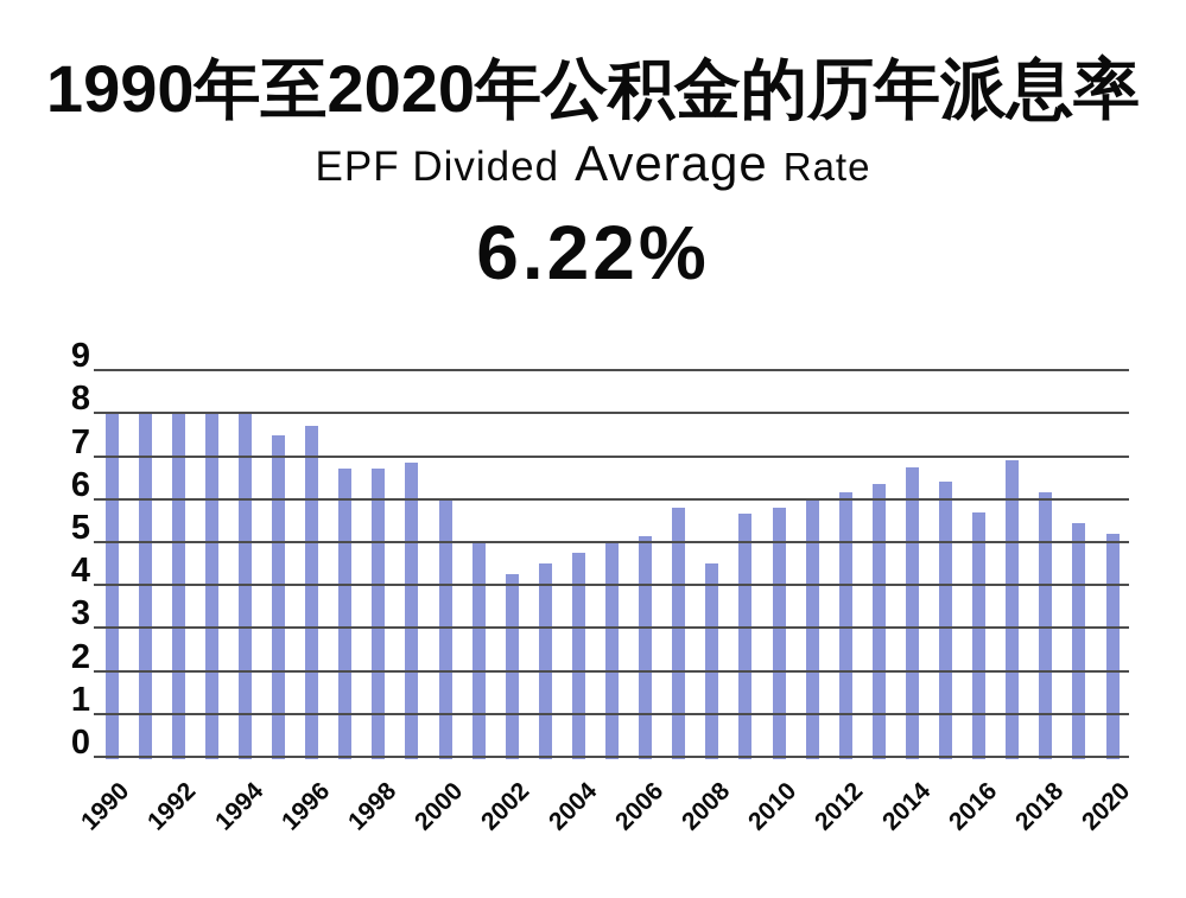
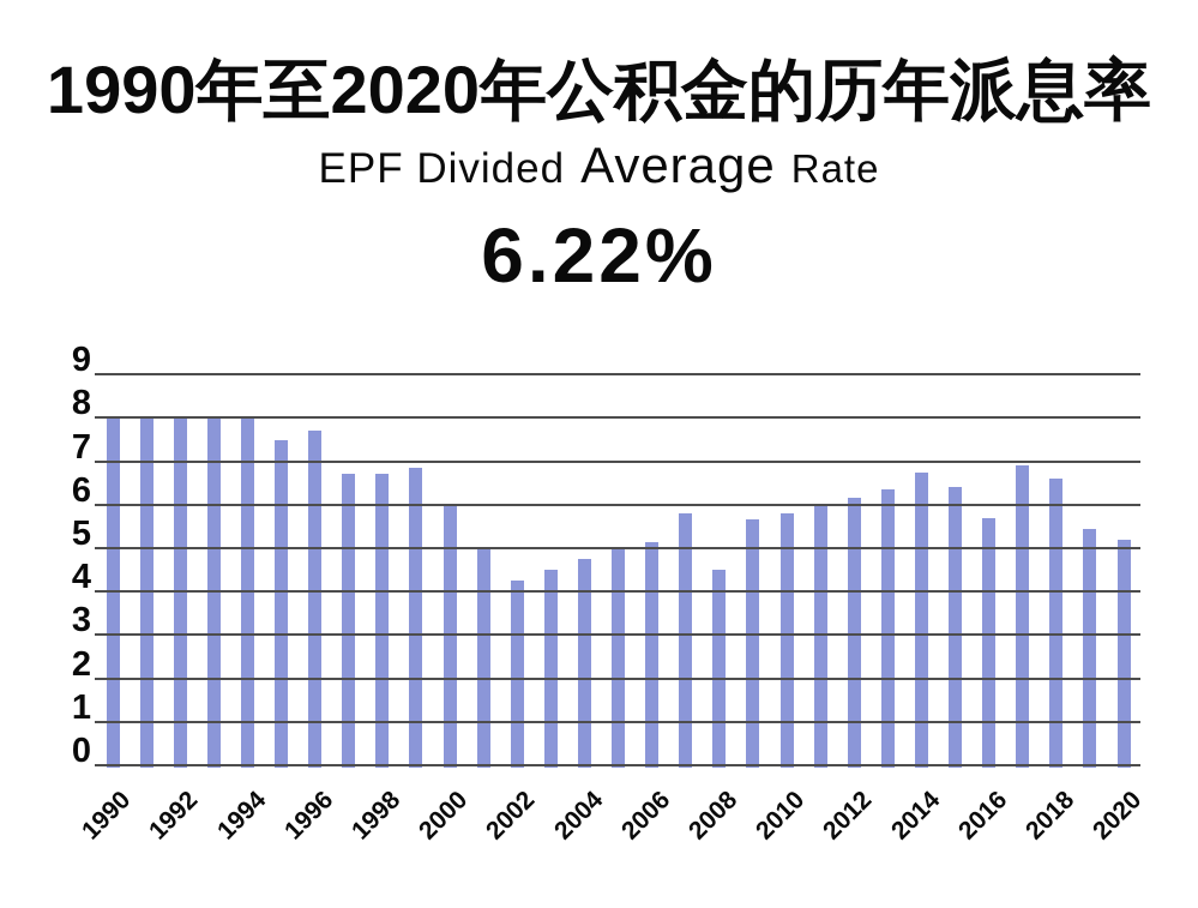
2018: 6.2 -> 6.6
